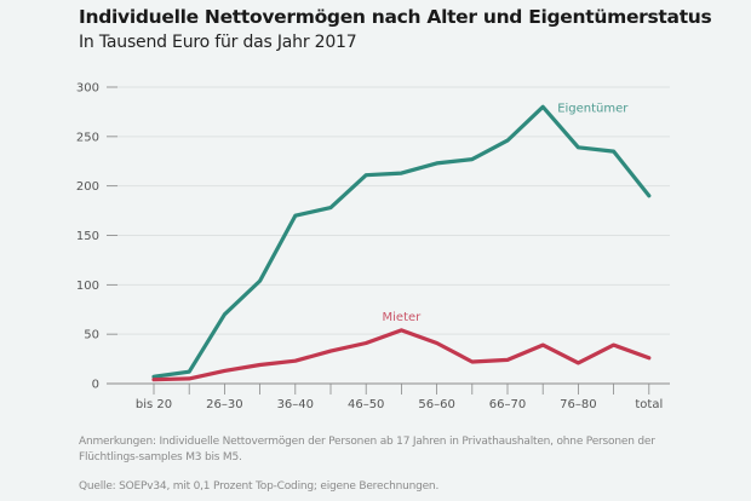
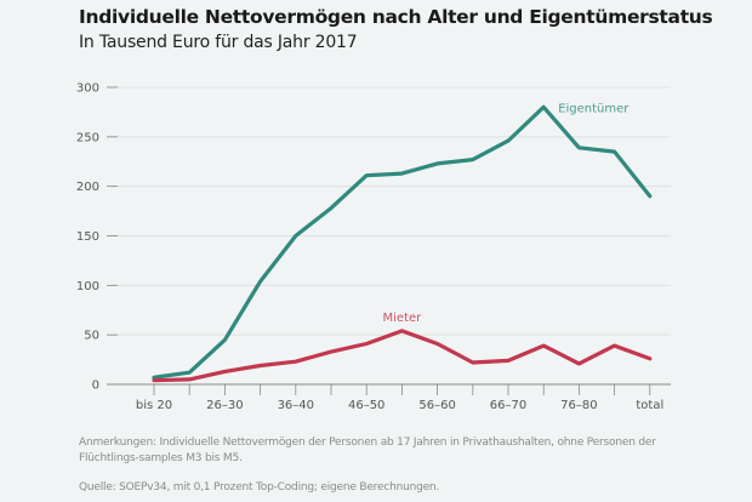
Eigentümer/26–30: 70 -> 40
Eigentümer/36–40: 170 -> 150
